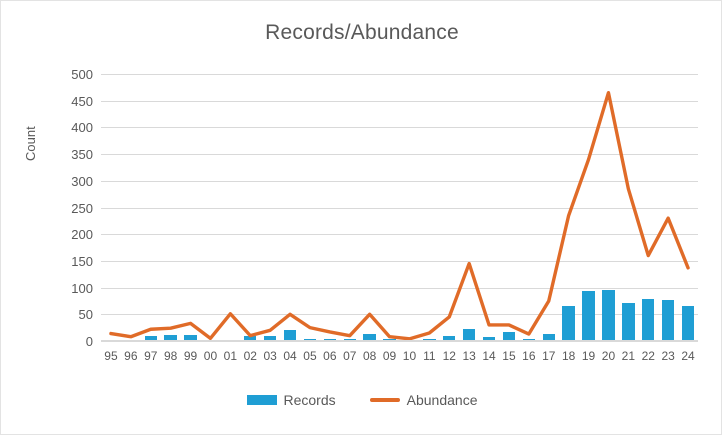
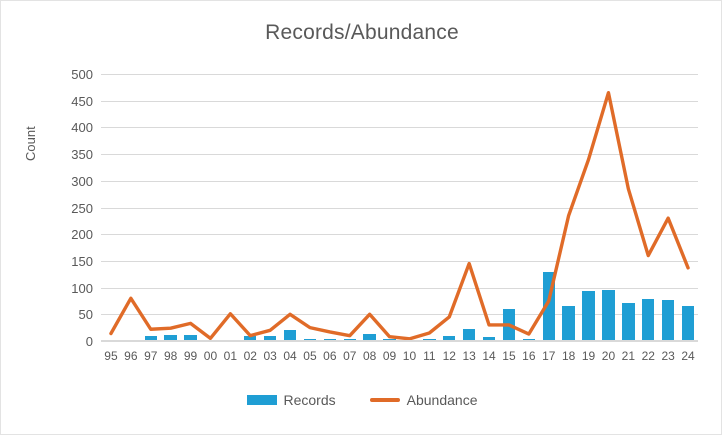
Abundance/96: 10 -> 80
Records/15: 20 -> 60
Records/17: 10 -> 130
